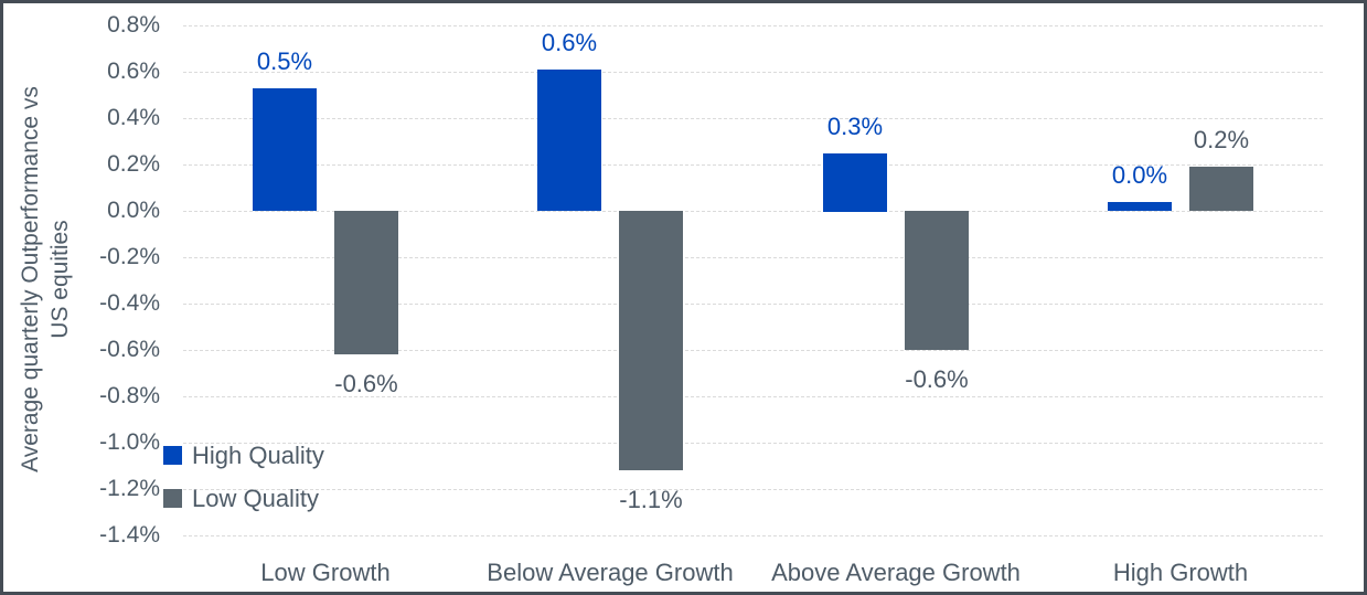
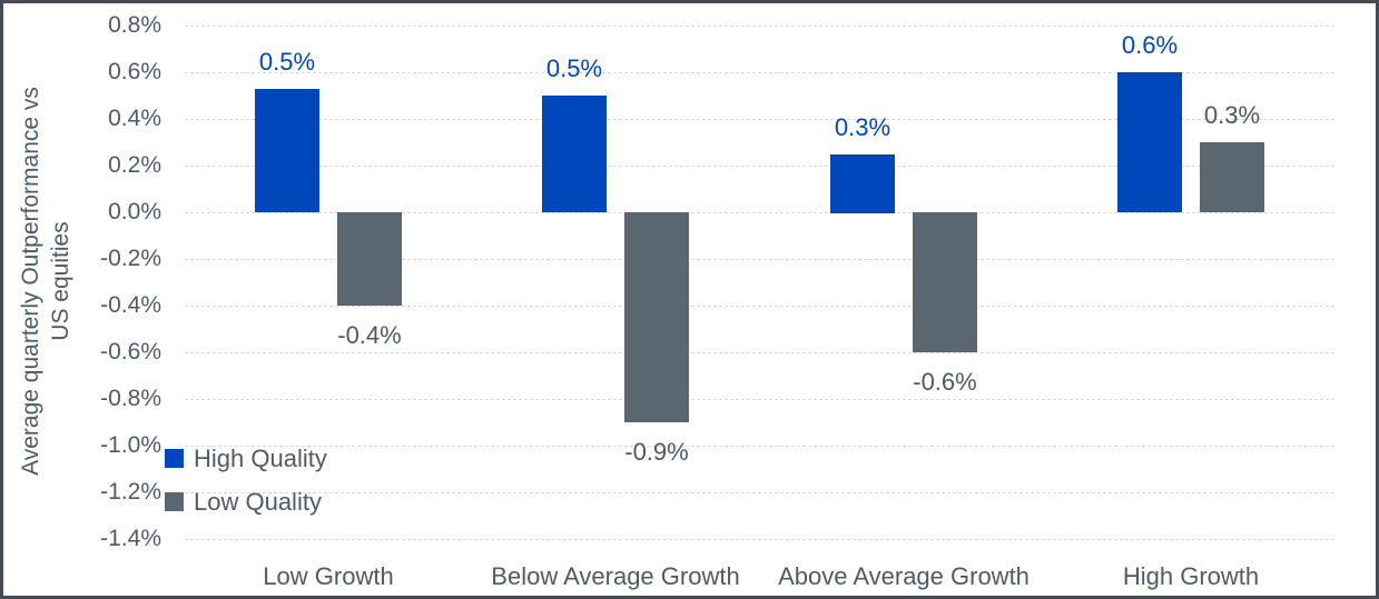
Low Quality/Low Growth: -0.6% -> -0.4%
High Quality/Below Average Growth: 0.6% -> 0.5%
Low Quality/Below Average Growth: -1.1% -> -0.9%
High Quality/High Growth: 0.0% -> 0.6%
Low Quality/High Growth: 0.2% -> 0.3%
